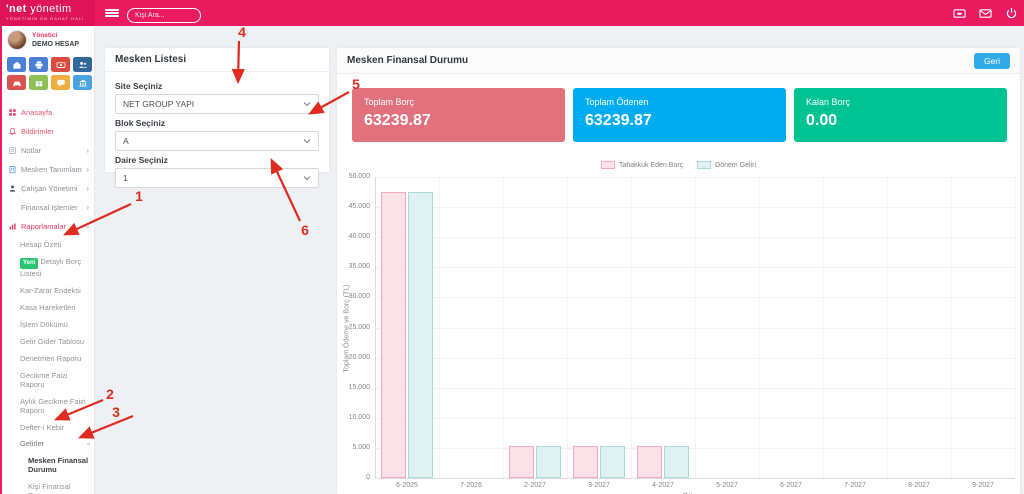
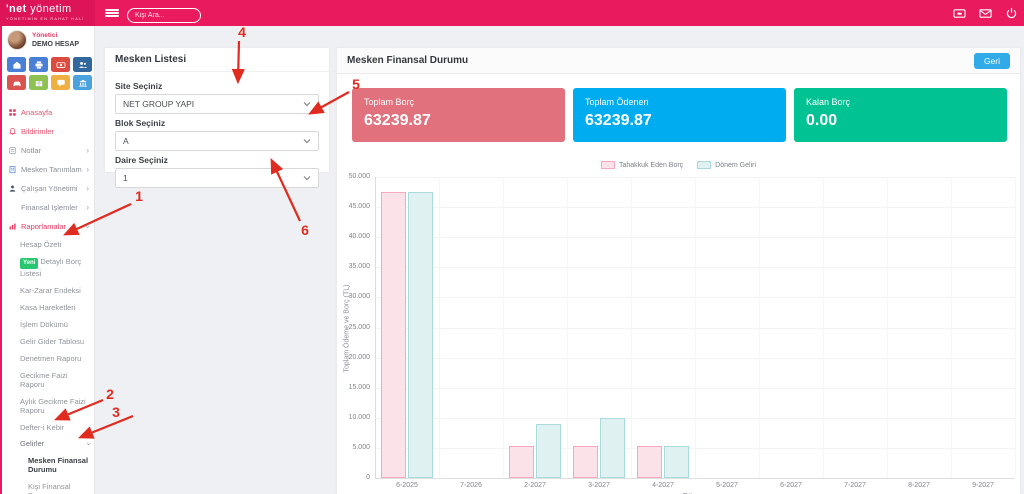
Dönem Geliri/2-2027: 5000 -> 9000
Dönem Geliri/3-2027: 5000 -> 10000
